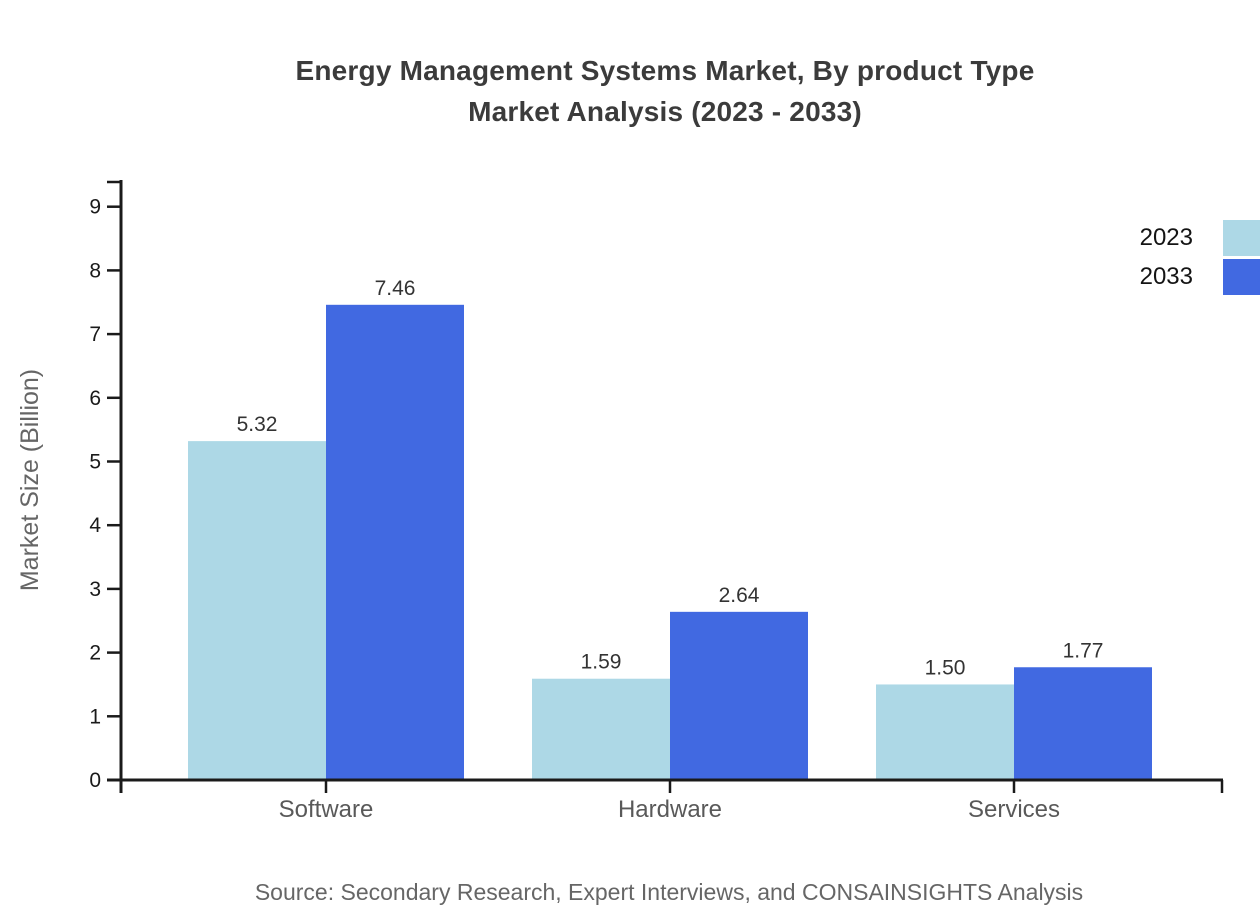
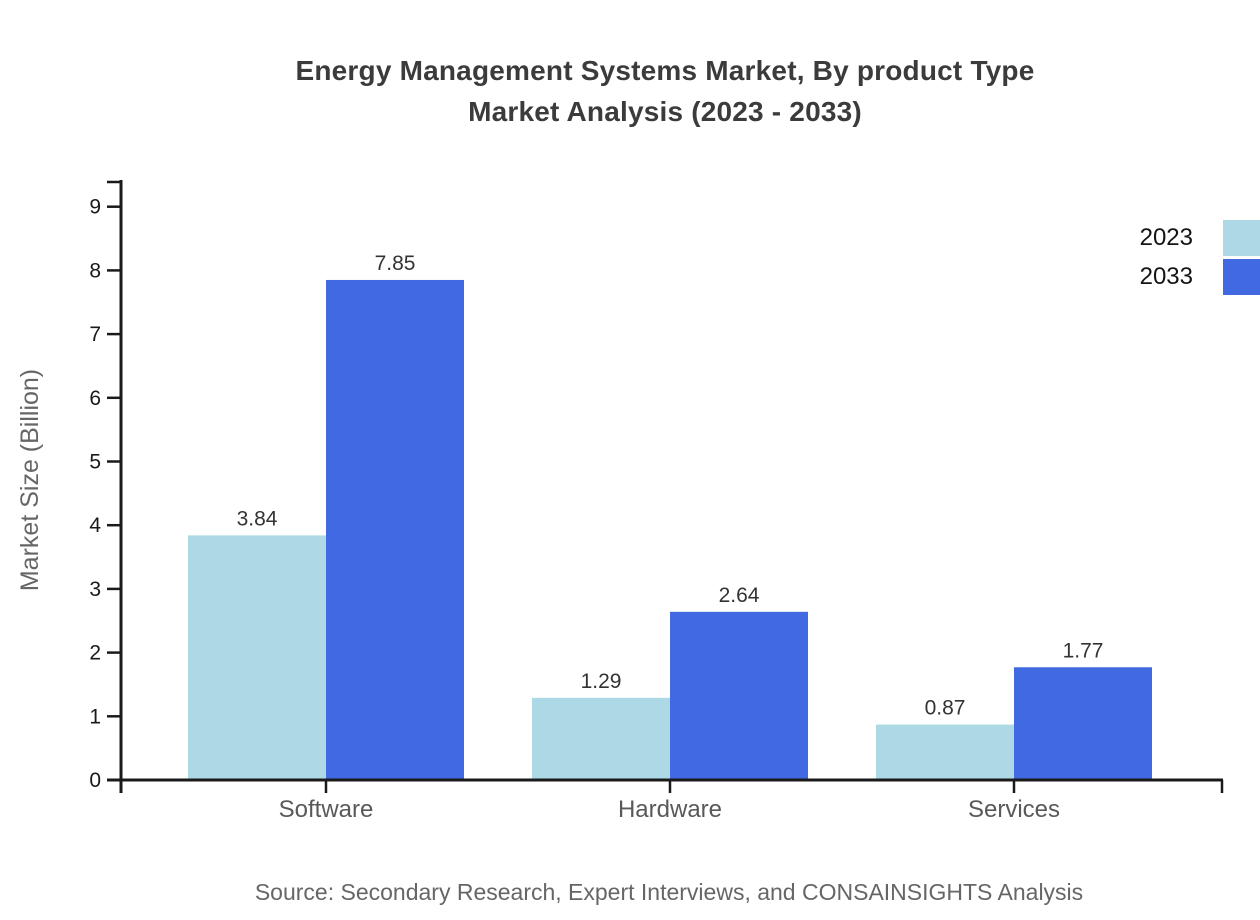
2023/Software: 5.32 -> 3.84
2033/Software: 7.46 -> 7.85
2023/Hardware: 1.59 -> 1.29
2023/Services: 1.50 -> 0.87
